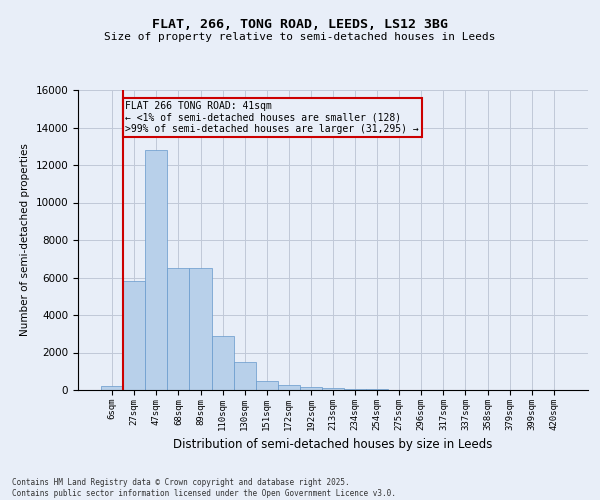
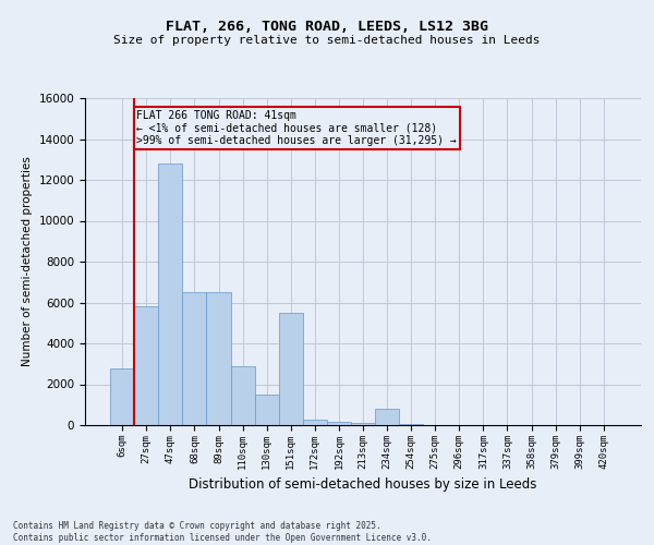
6sqm: 200 -> 2800
151sqm: 500 -> 5500
234sqm: 100 -> 800
